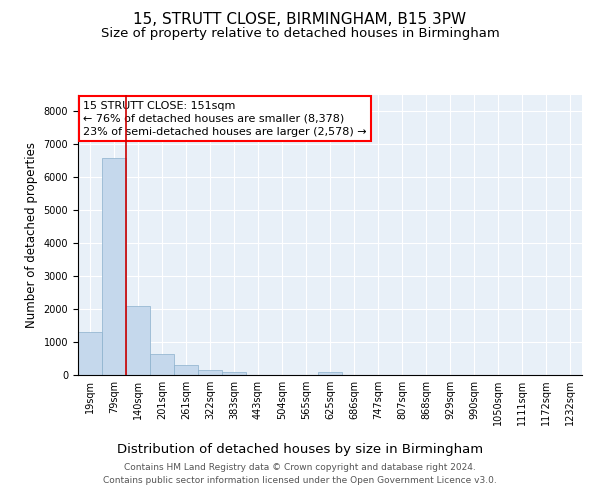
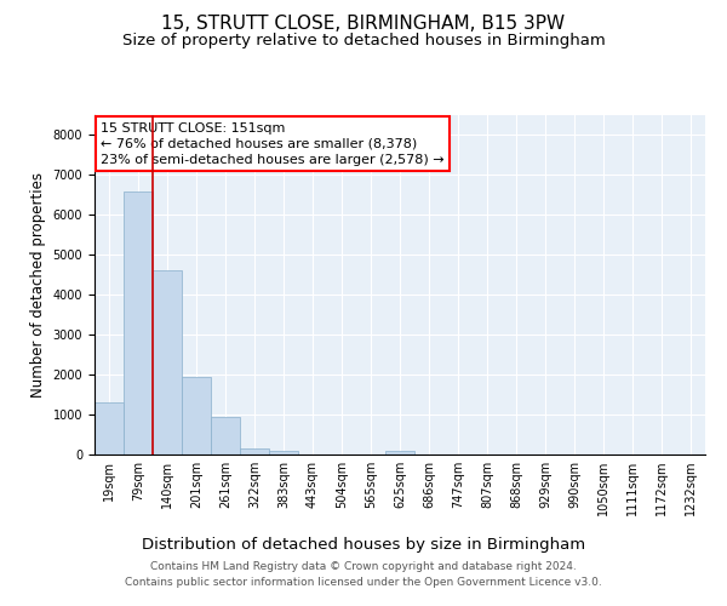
140sqm: 2100 -> 4600
201sqm: 650 -> 1950
261sqm: 300 -> 950
